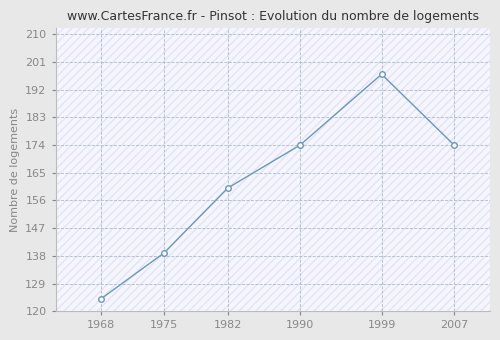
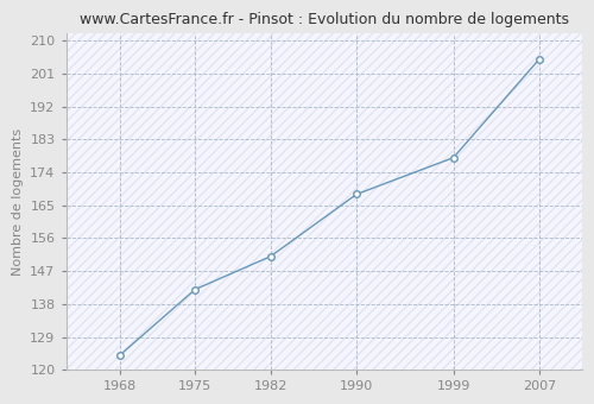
1975: 139 -> 142
1982: 160 -> 151
1990: 174 -> 168
1999: 197 -> 178
2007: 174 -> 205
